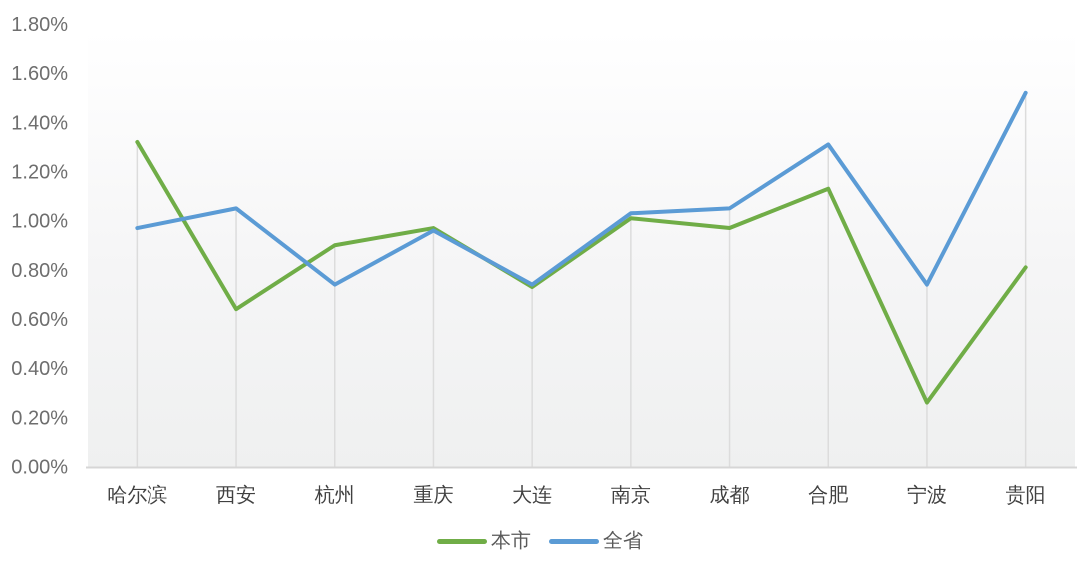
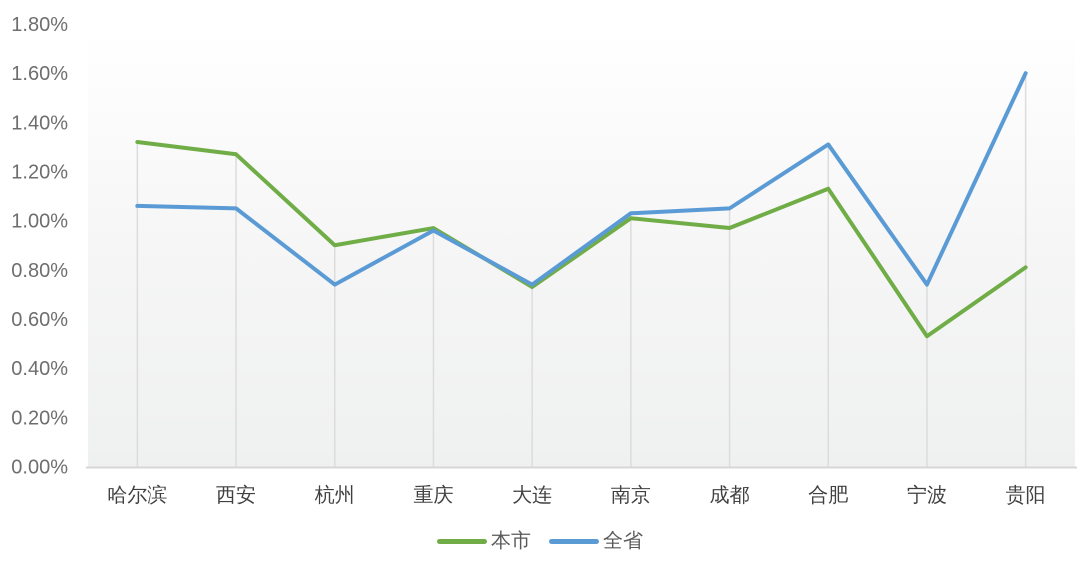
全省/哈尔滨: 0.97% -> 1.06%
本市/西安: 0.64% -> 1.27%
本市/宁波: 0.26% -> 0.53%
全省/贵阳: 1.52% -> 1.60%
